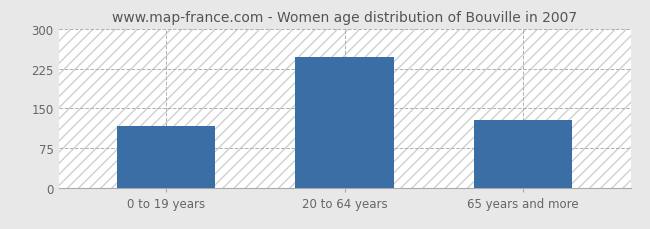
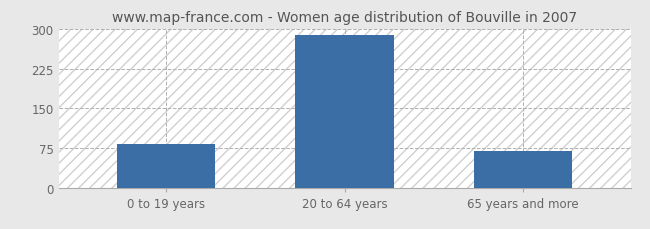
0 to 19 years: 116 -> 83
20 to 64 years: 246 -> 288
65 years and more: 128 -> 70
